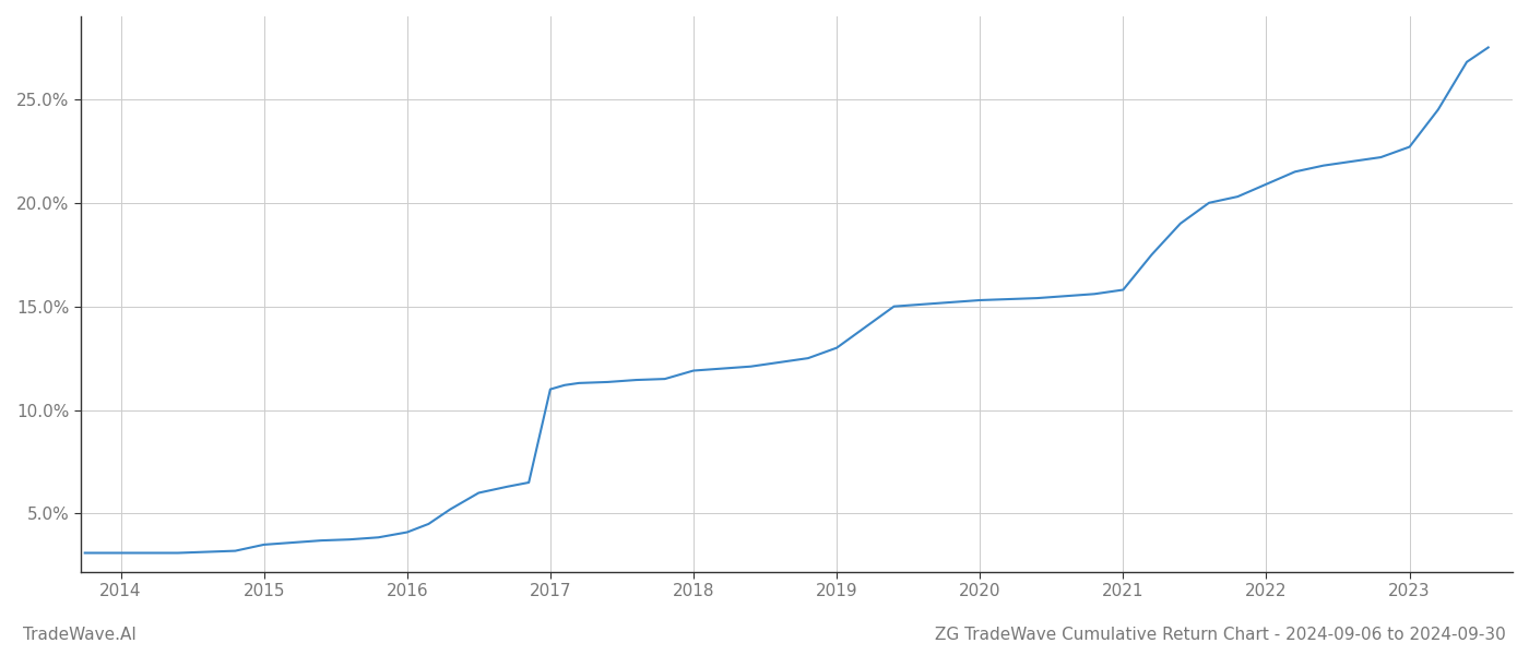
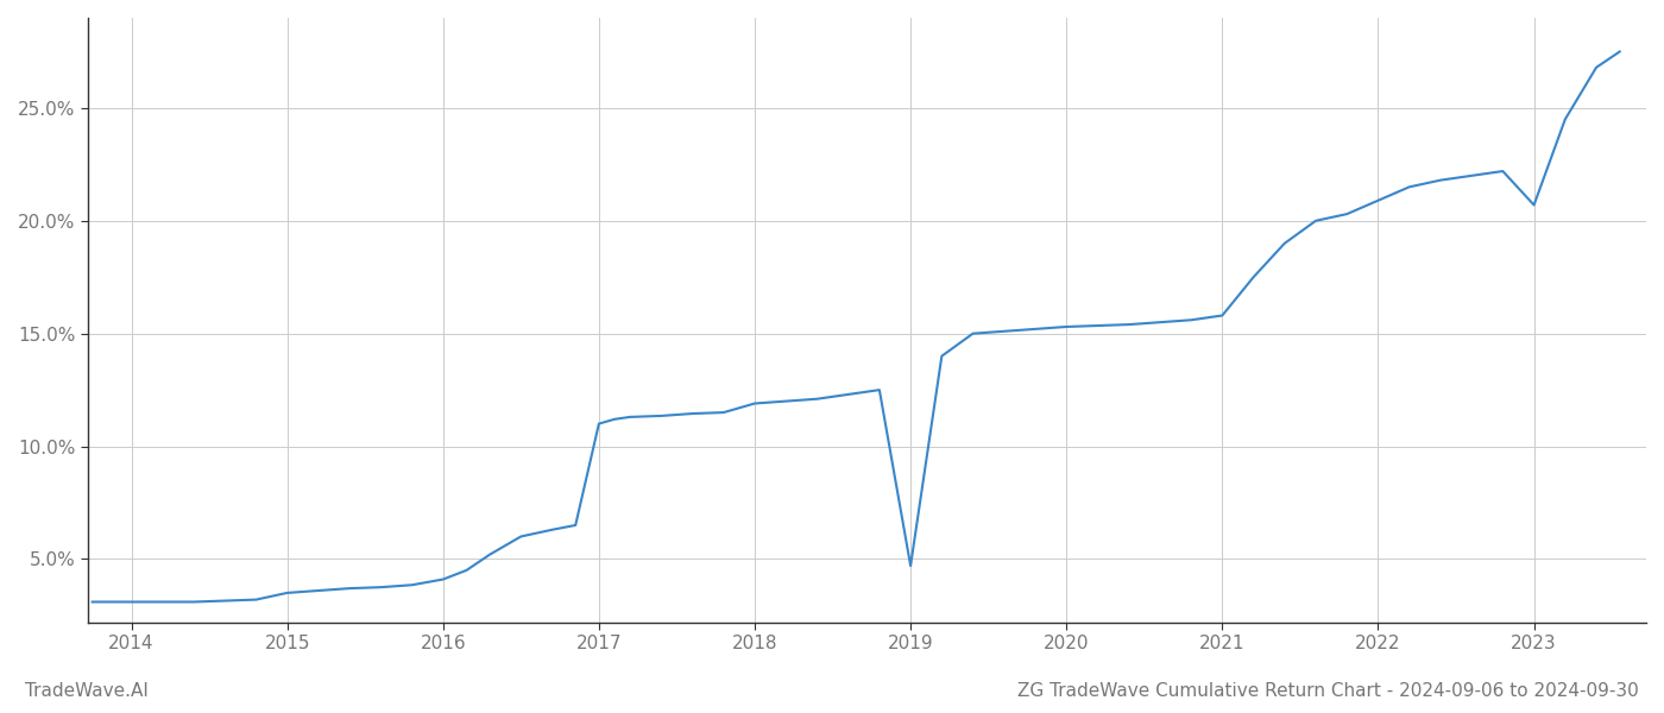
2019: 13.0% -> 4.7%
2023: 22.7% -> 20.7%
